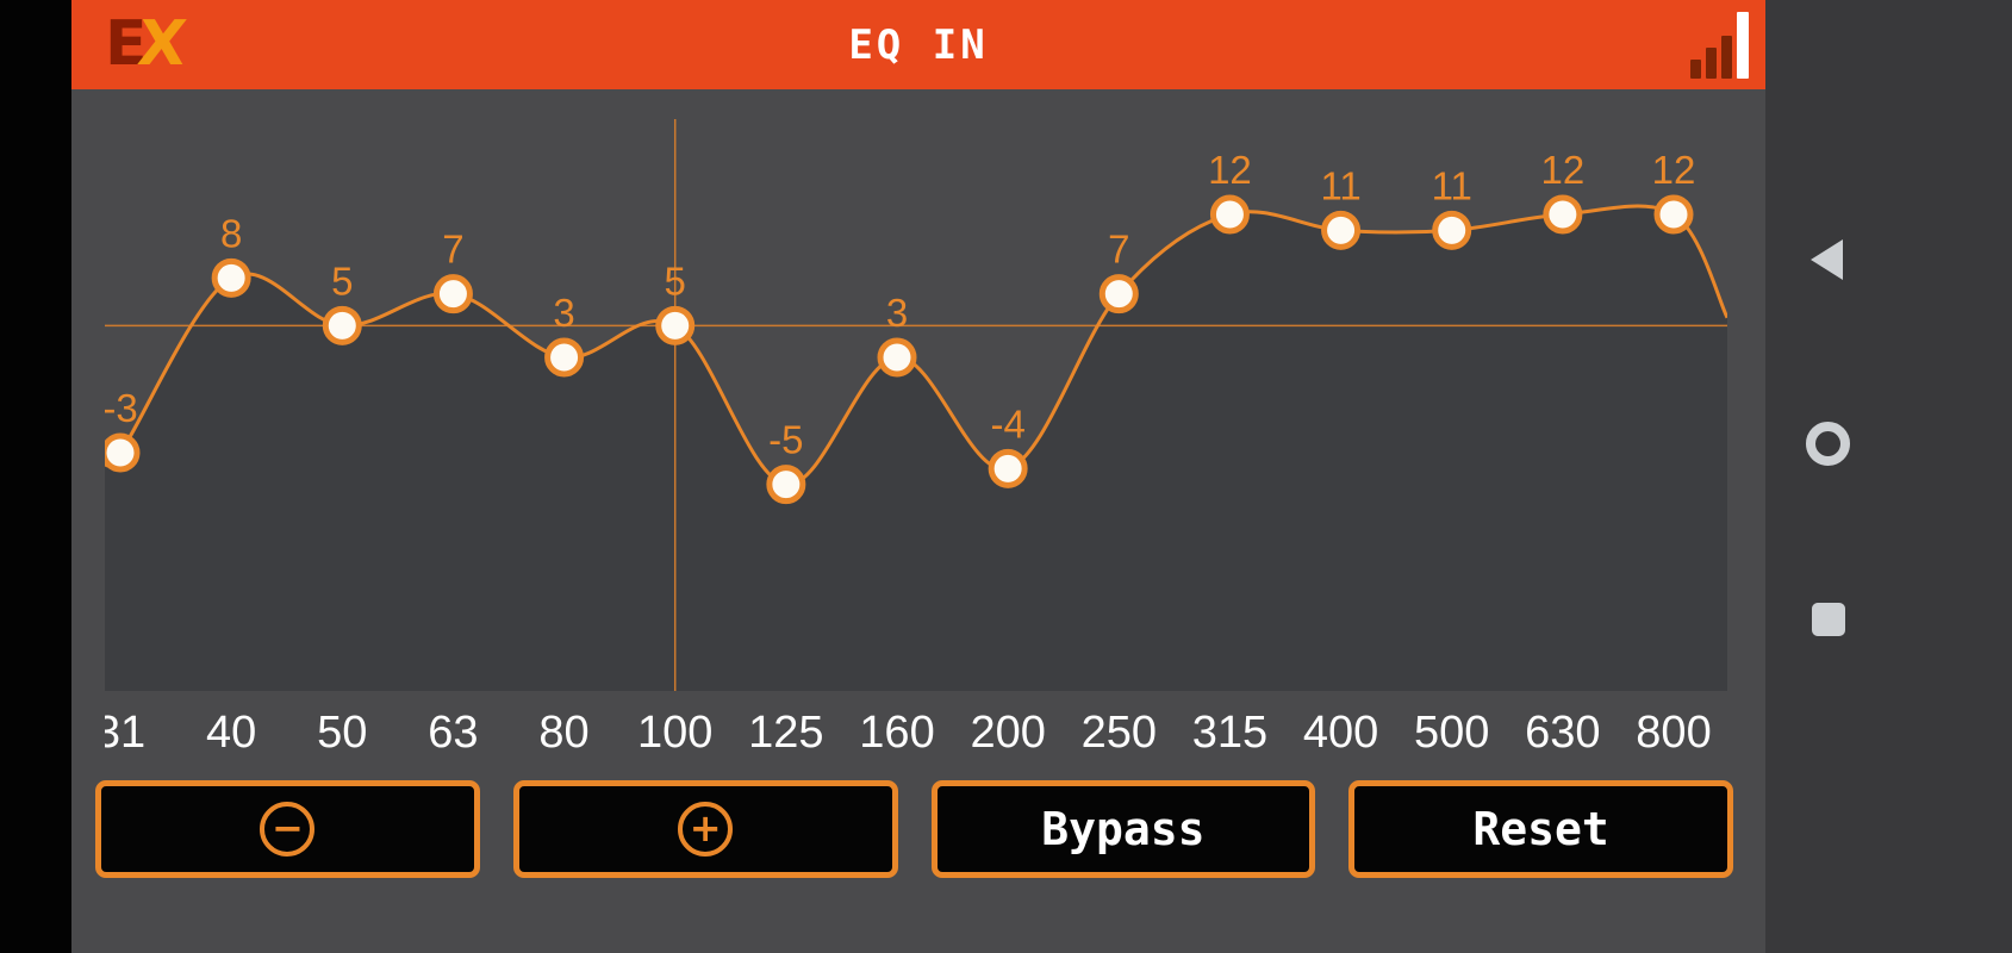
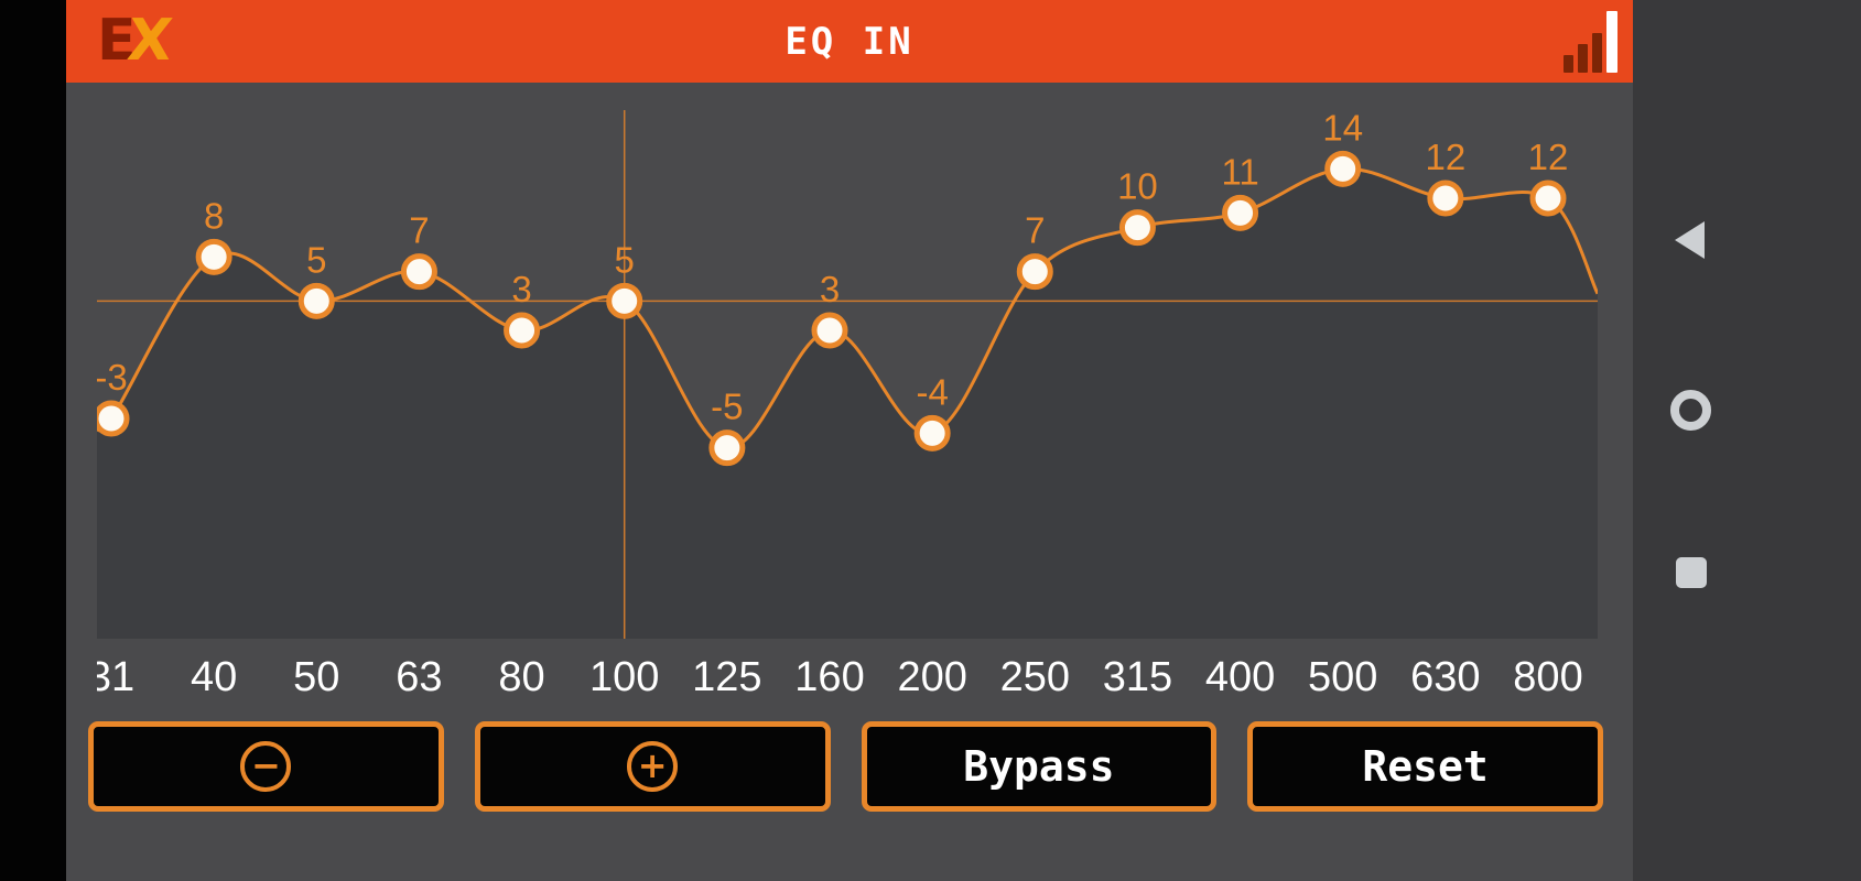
315: 12 -> 10
500: 11 -> 14
